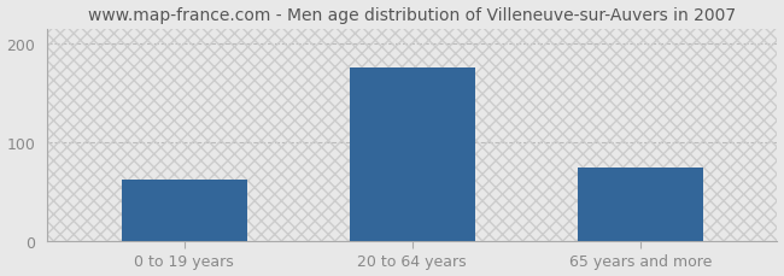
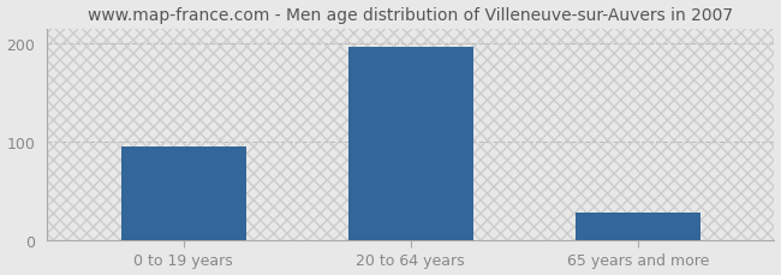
0 to 19 years: 62 -> 95
20 to 64 years: 176 -> 196
65 years and more: 74 -> 28
